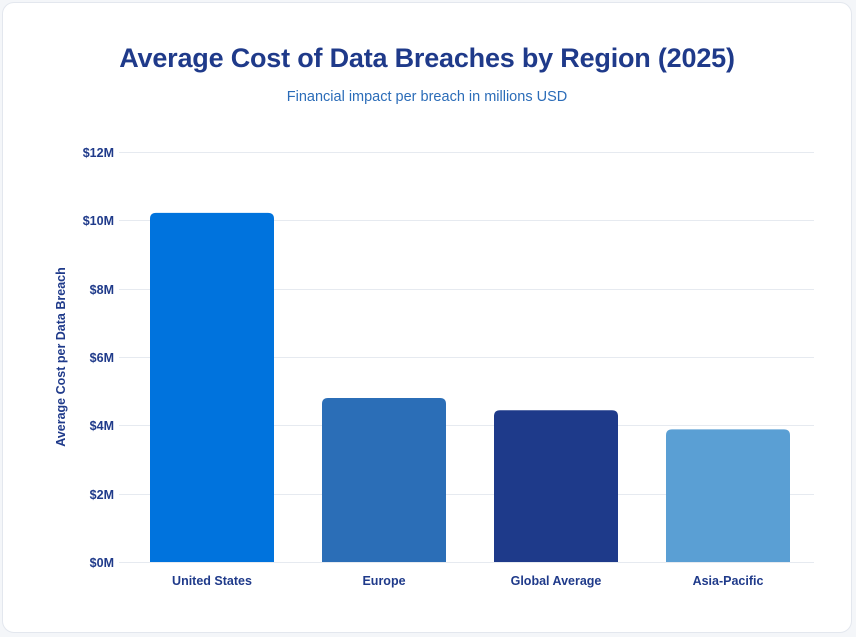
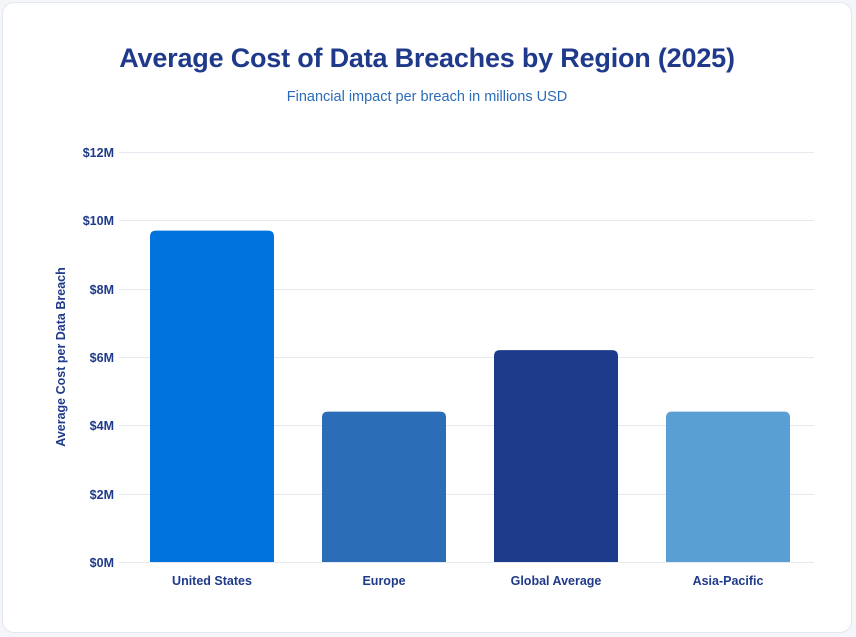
United States: $10.2M -> $9.7M
Europe: $4.8M -> $4.4M
Global Average: $4.4M -> $6.2M
Asia-Pacific: $3.9M -> $4.4M
